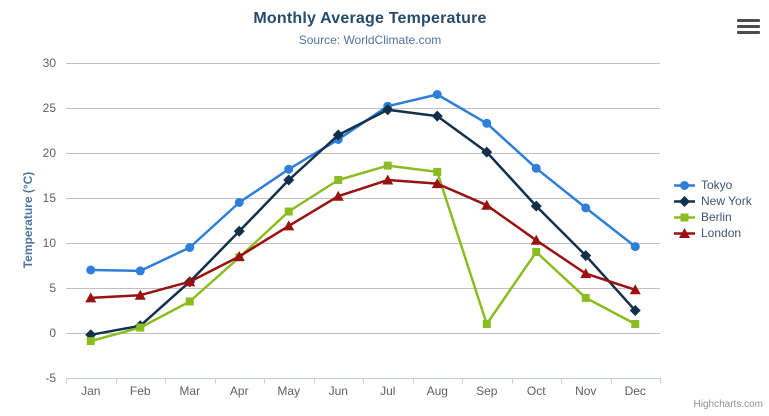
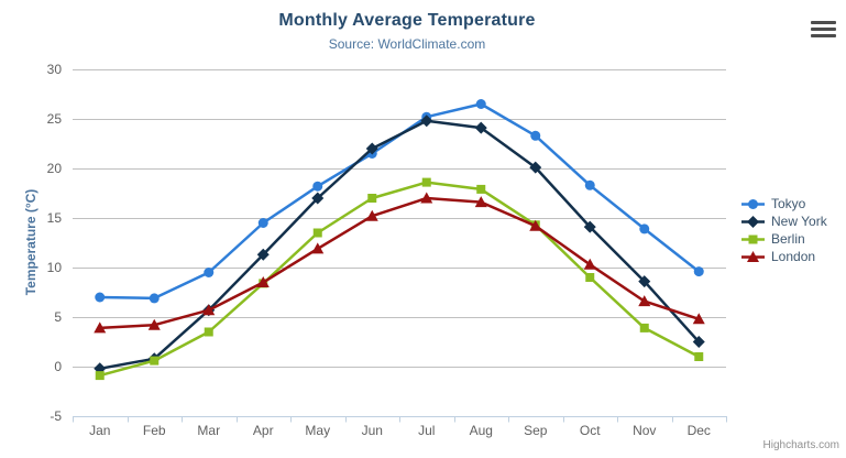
Berlin/Sep: 1 -> 14
